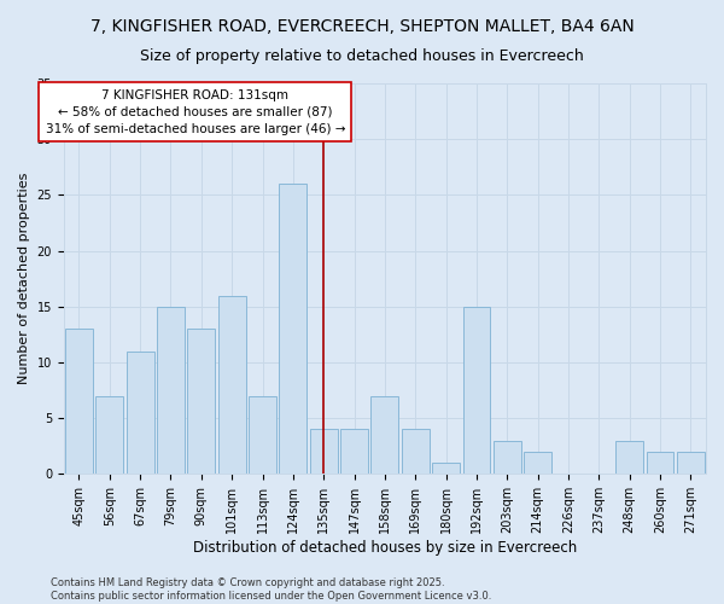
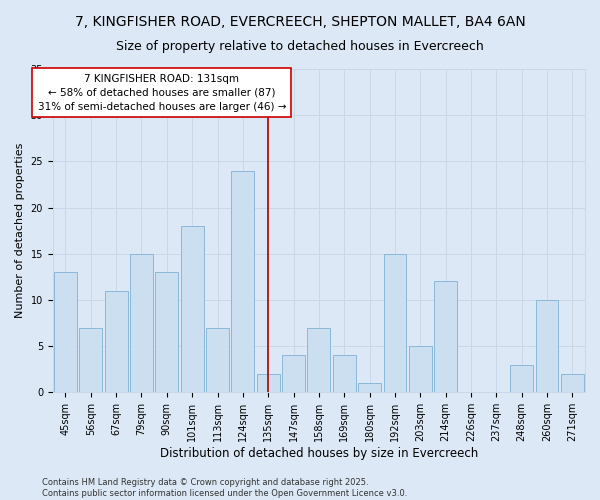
101sqm: 16 -> 18
124sqm: 26 -> 24
135sqm: 4 -> 2
203sqm: 3 -> 5
214sqm: 2 -> 12
260sqm: 2 -> 10
